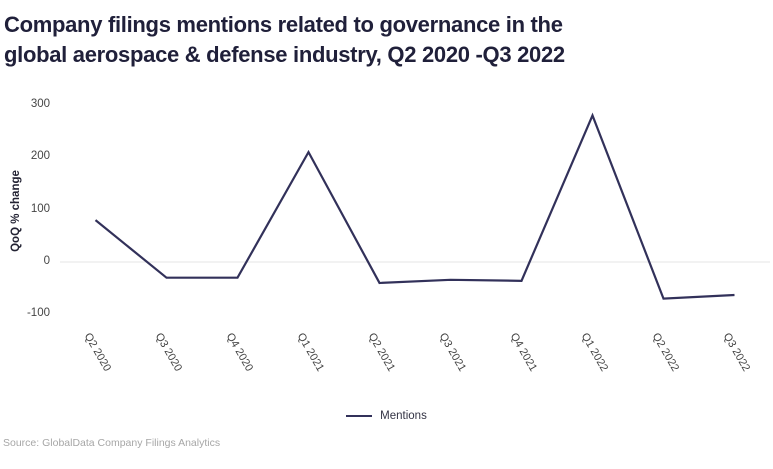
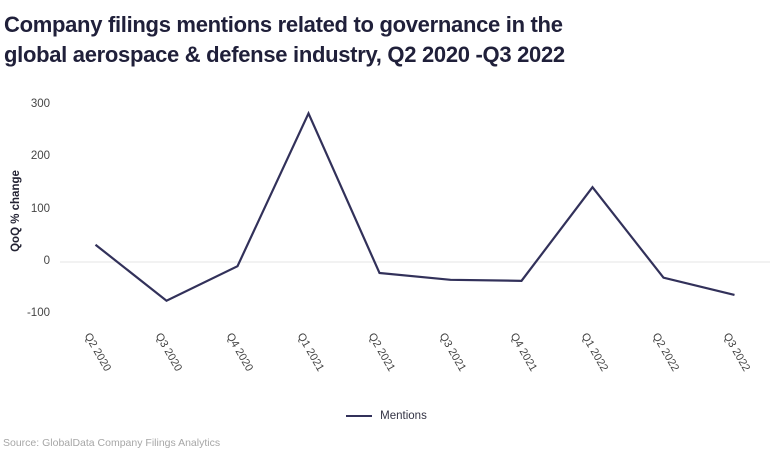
Q2 2020: 80 -> 30
Q3 2020: -30 -> -70
Q4 2020: -30 -> -10
Q1 2021: 210 -> 280
Q2 2021: -40 -> -20
Q1 2022: 280 -> 140
Q2 2022: -70 -> -30
